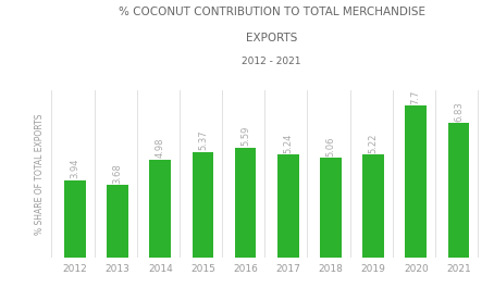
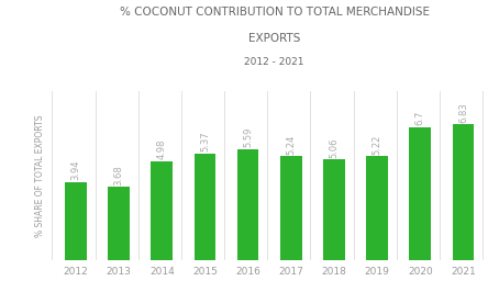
2020: 7.7 -> 6.7
